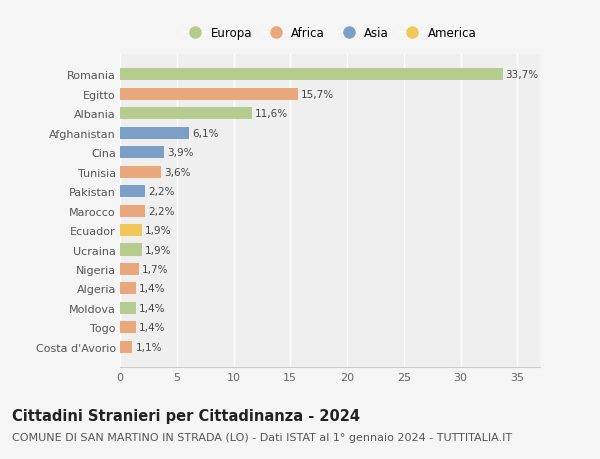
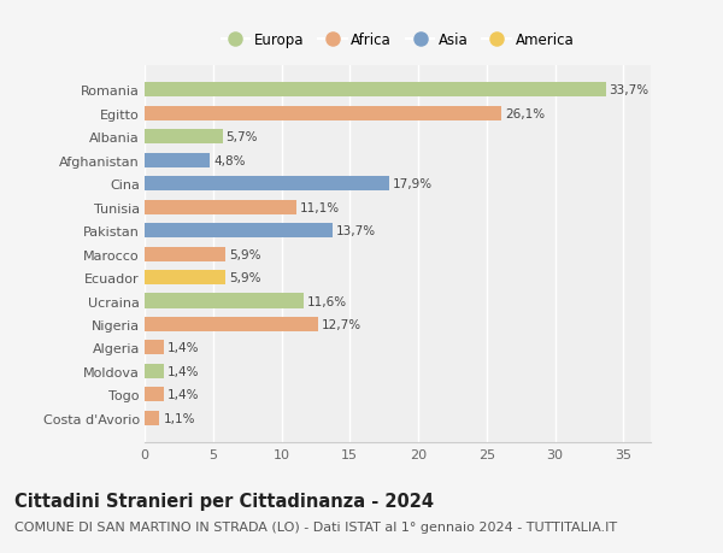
Egitto: 15,7% -> 26,1%
Albania: 11,6% -> 5,7%
Afghanistan: 6,1% -> 4,8%
Cina: 3,9% -> 17,9%
Tunisia: 3,6% -> 11,1%
Pakistan: 2,2% -> 13,7%
Marocco: 2,2% -> 5,9%
Ecuador: 1,9% -> 5,9%
Ucraina: 1,9% -> 11,6%
Nigeria: 1,7% -> 12,7%
